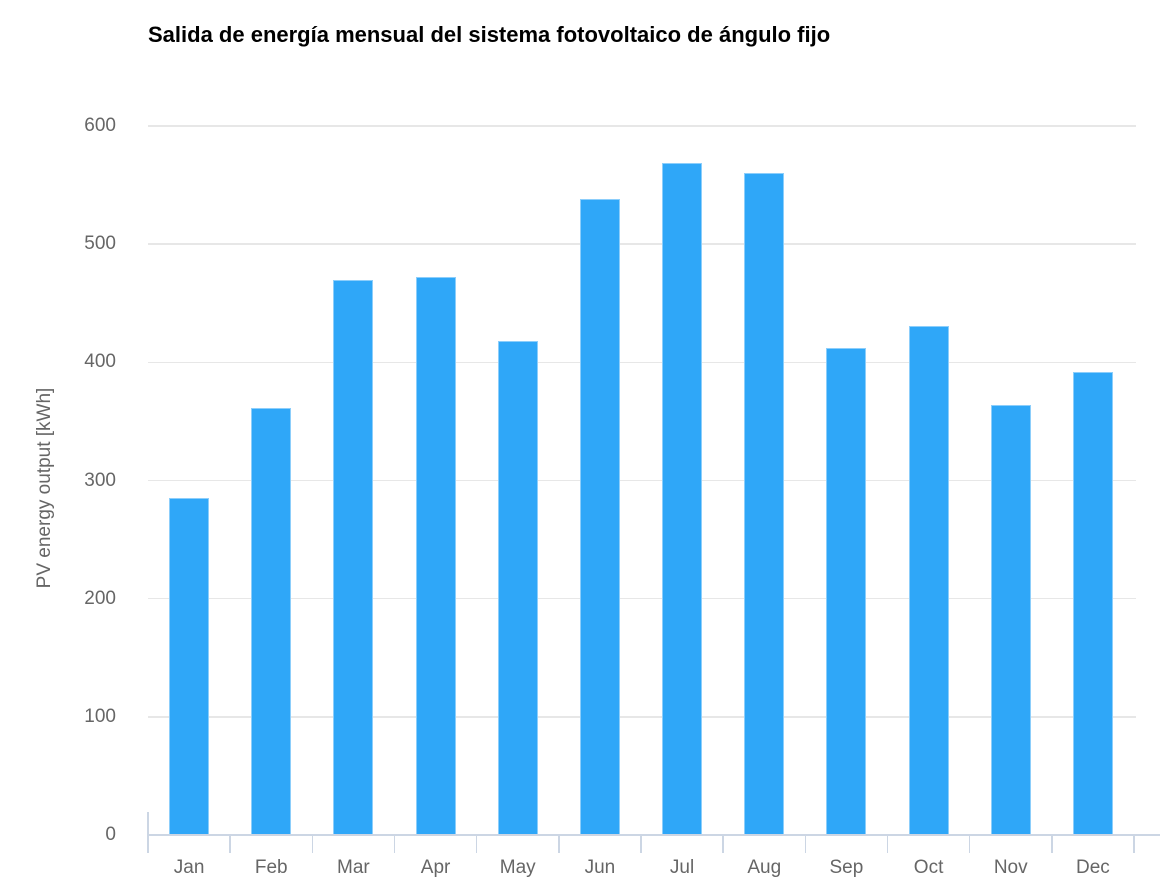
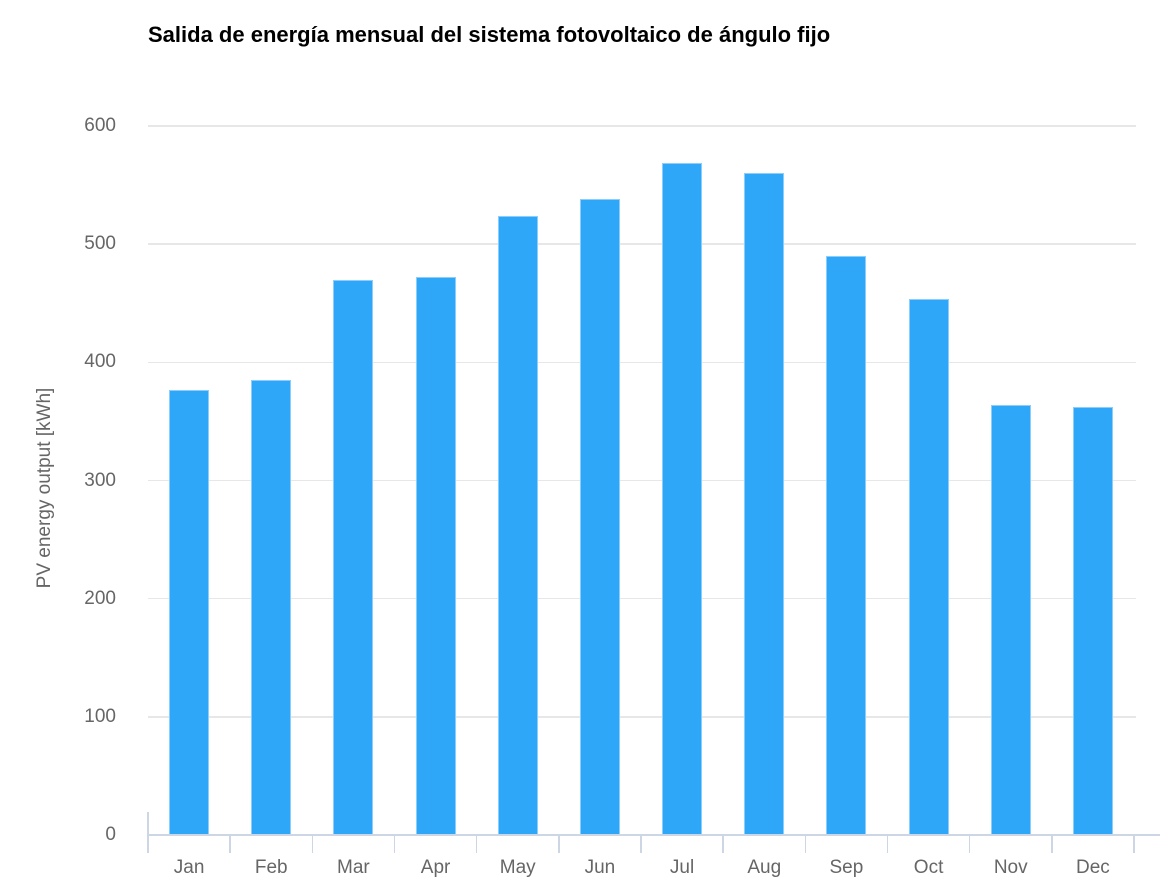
Jan: 285 -> 377
Feb: 361 -> 385
May: 418 -> 524
Sep: 412 -> 490
Oct: 431 -> 454
Dec: 392 -> 362
